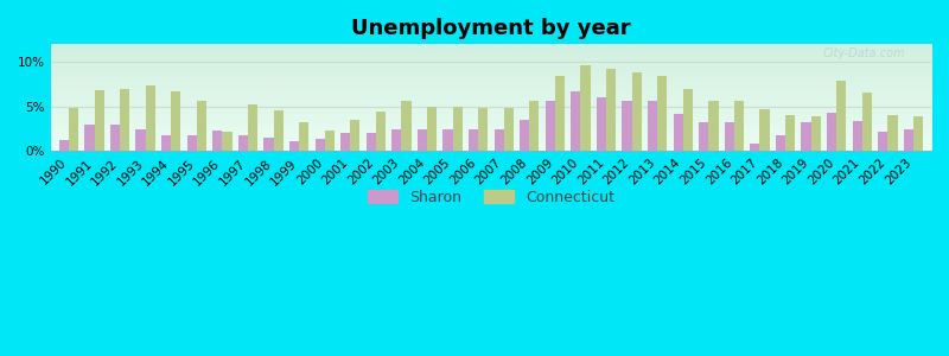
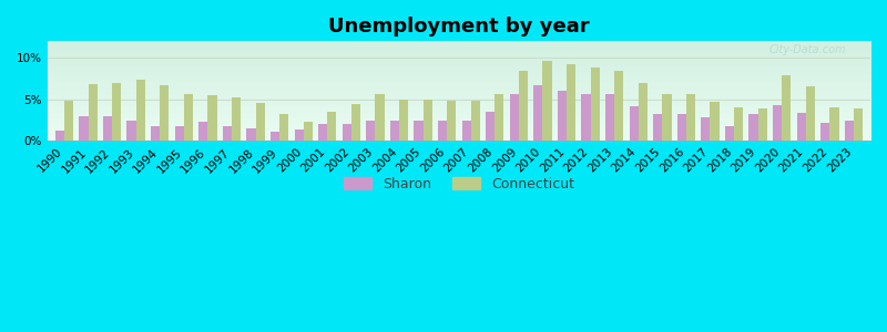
Connecticut/1996: 2.2% -> 5.5%
Sharon/2017: 0.8% -> 2.8%
